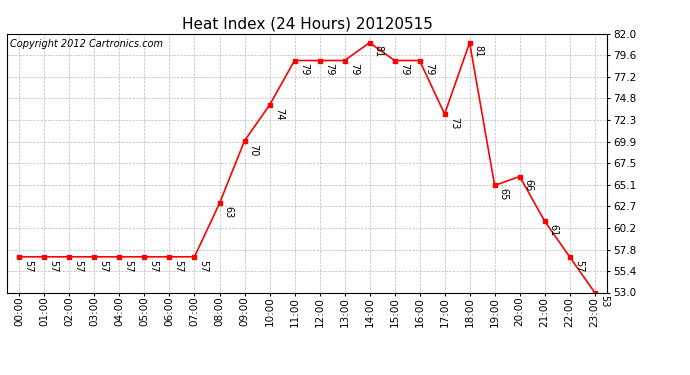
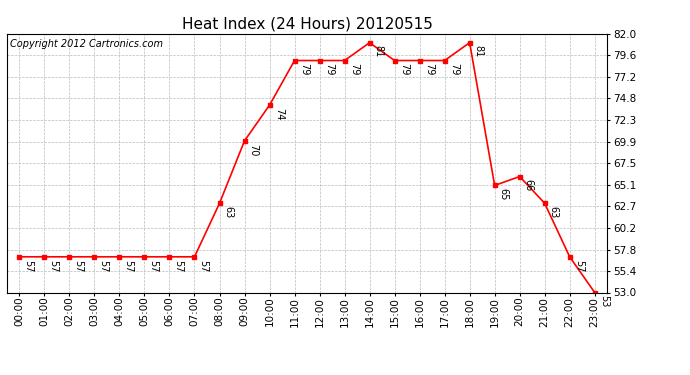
17:00: 73 -> 79
21:00: 61 -> 63
